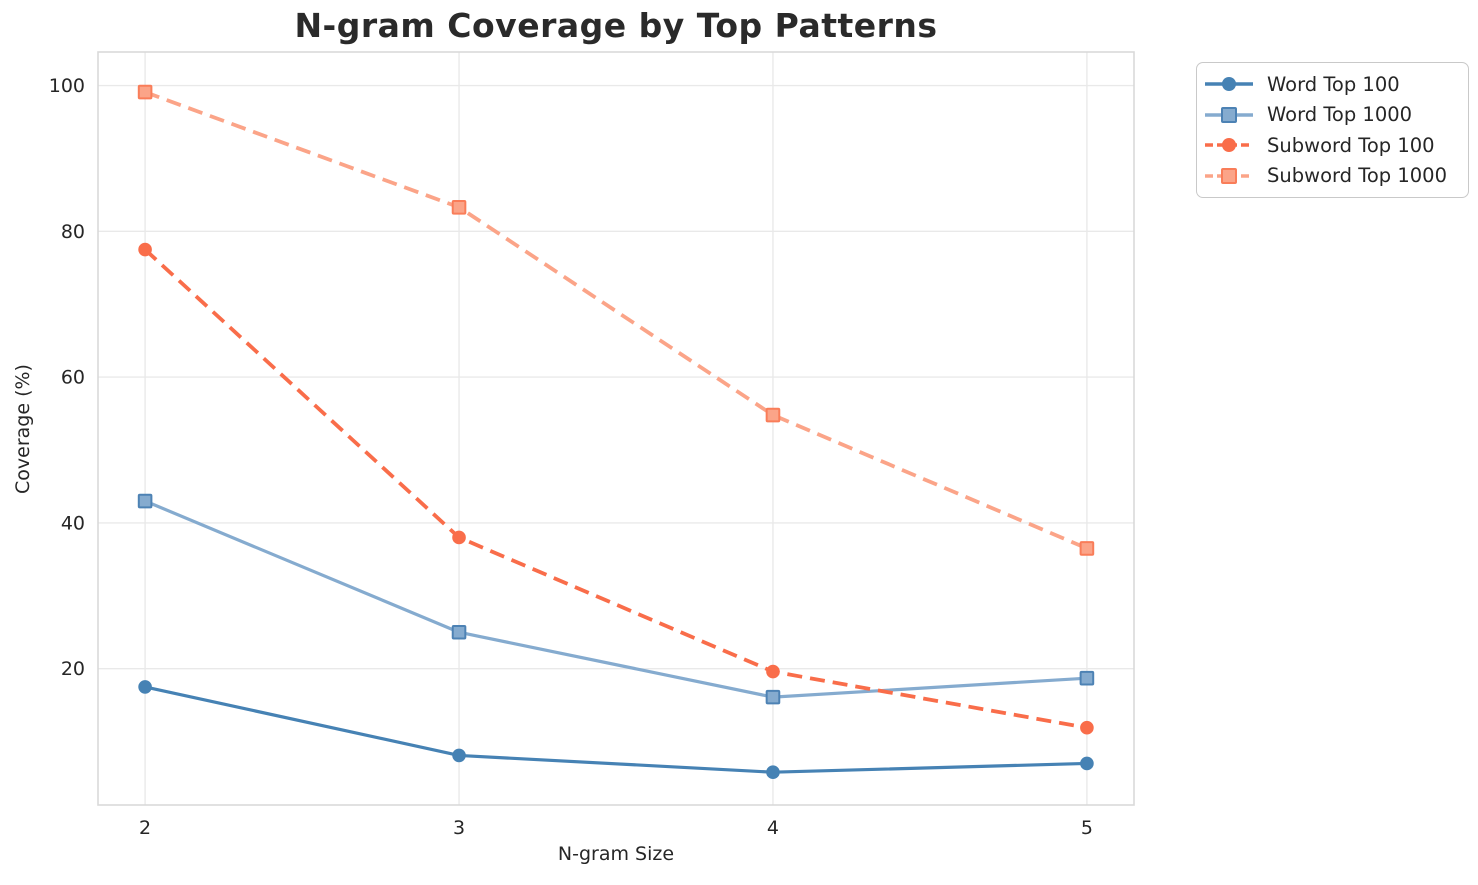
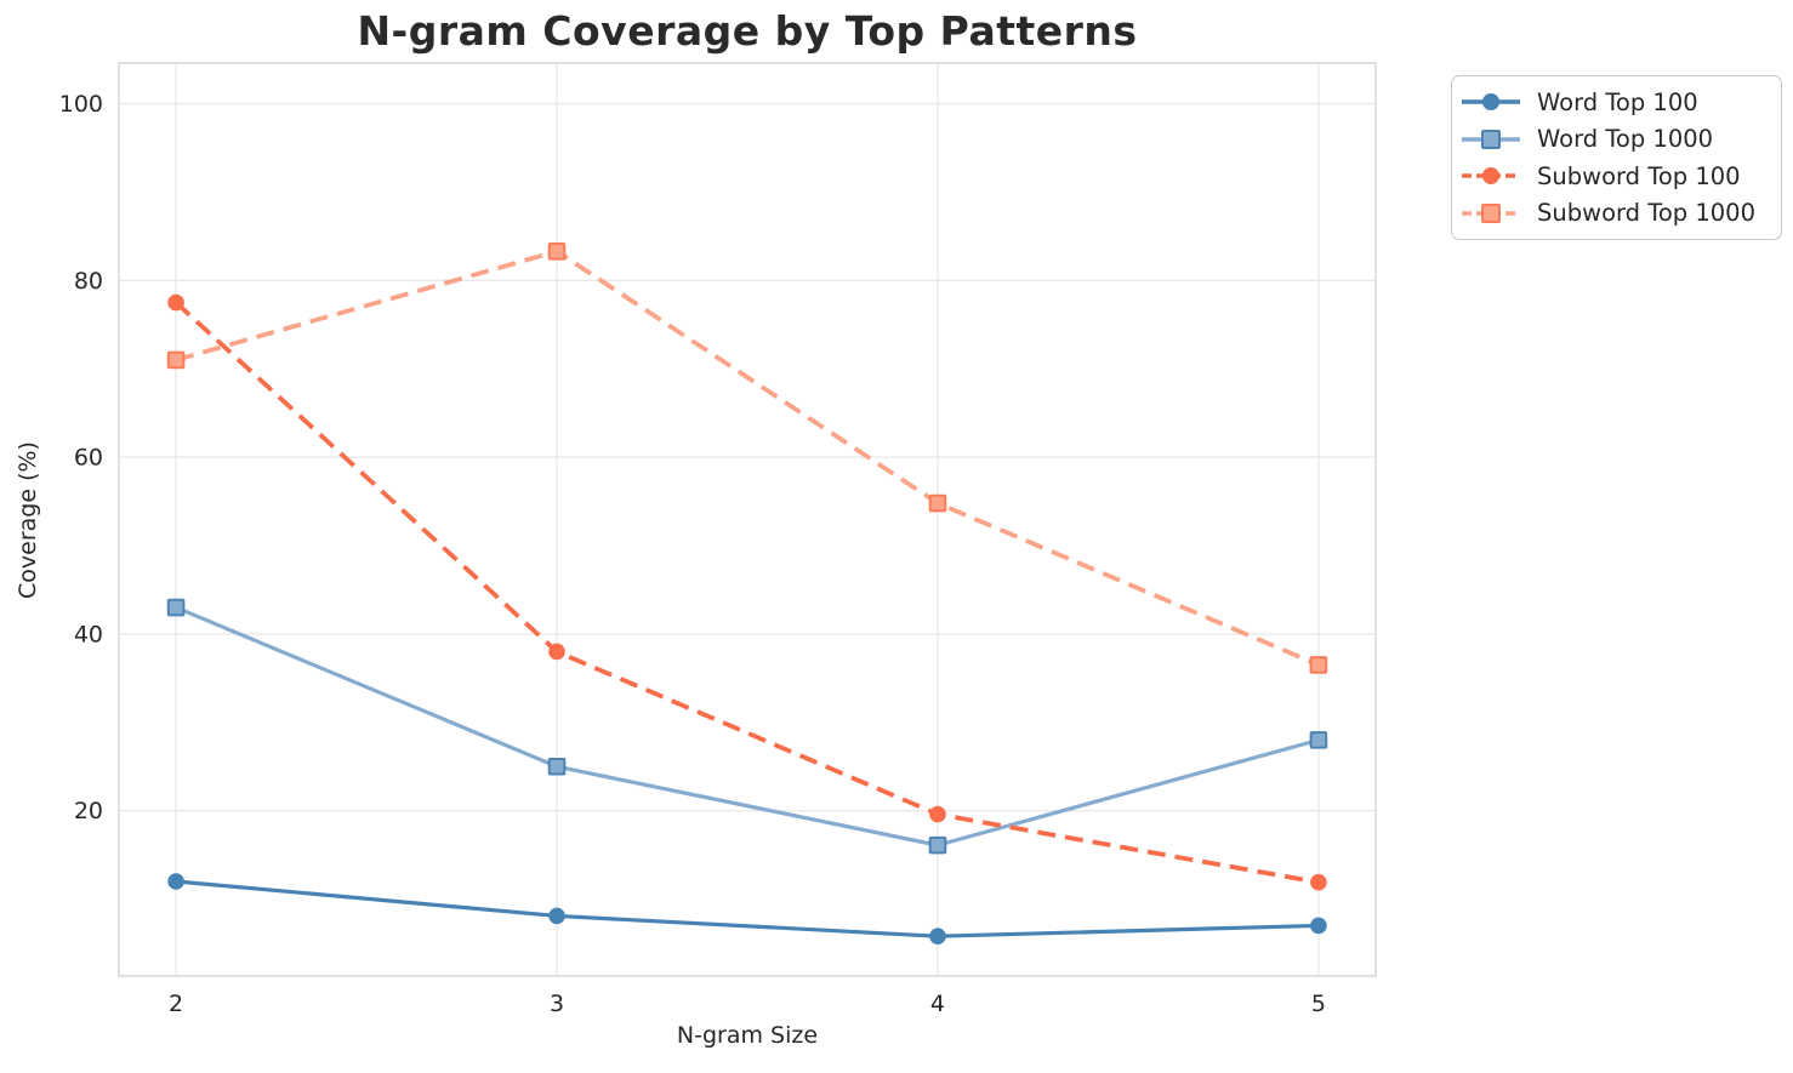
Word Top 100/2: 18 -> 12
Subword Top 1000/2: 99 -> 71
Word Top 1000/5: 19 -> 28
